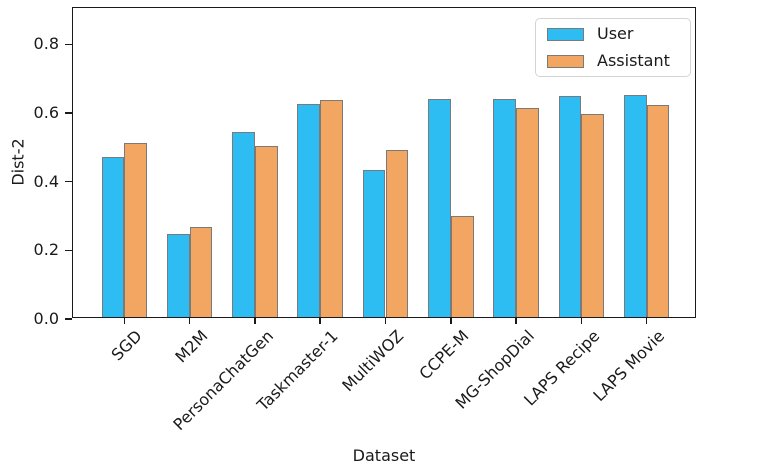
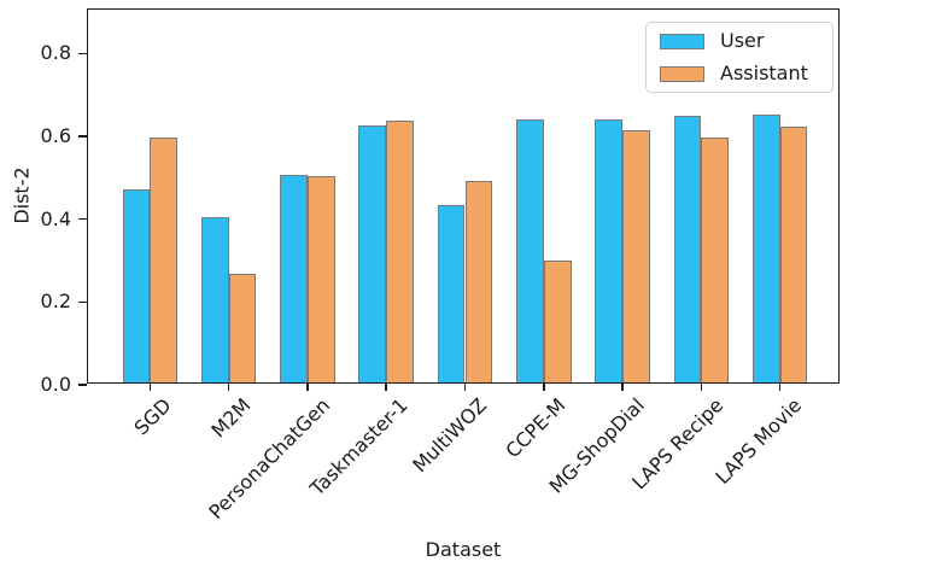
Assistant/SGD: 0.51 -> 0.59
User/M2M: 0.24 -> 0.40
User/PersonaChatGen: 0.54 -> 0.50
